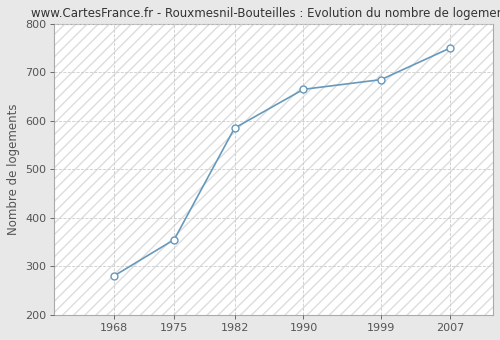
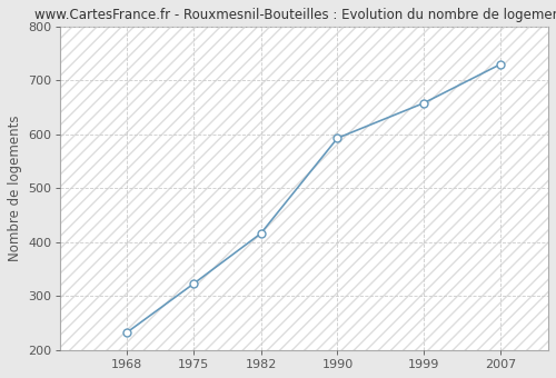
1968: 280 -> 232
1975: 355 -> 323
1982: 585 -> 416
1990: 665 -> 593
1999: 685 -> 658
2007: 750 -> 730
